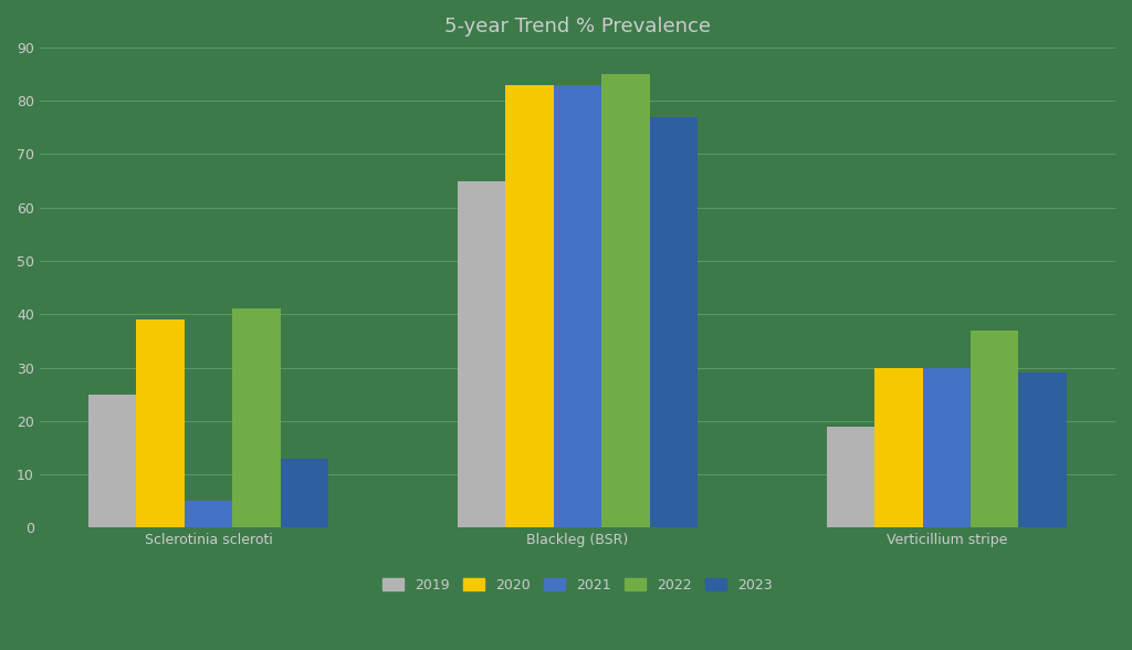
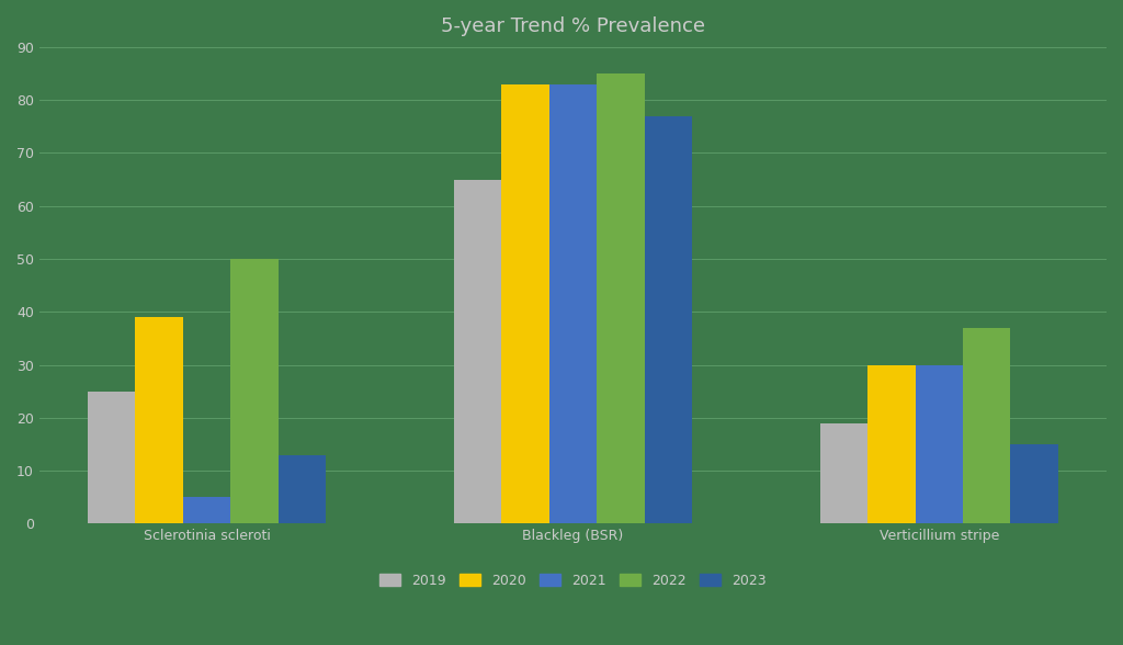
2022/Sclerotinia scleroti: 41 -> 50
2023/Verticillium stripe: 29 -> 15
